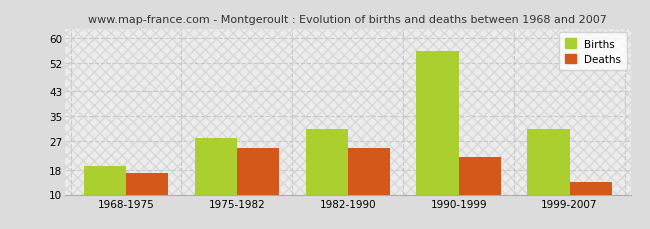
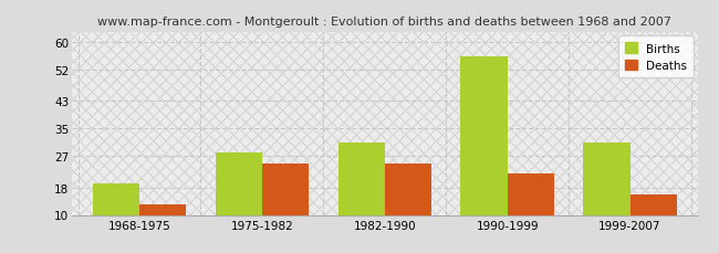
Deaths/1968-1975: 17 -> 13
Deaths/1999-2007: 14 -> 16
